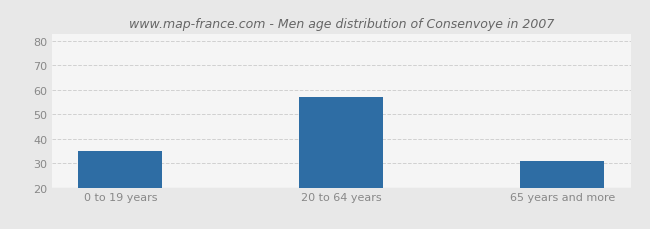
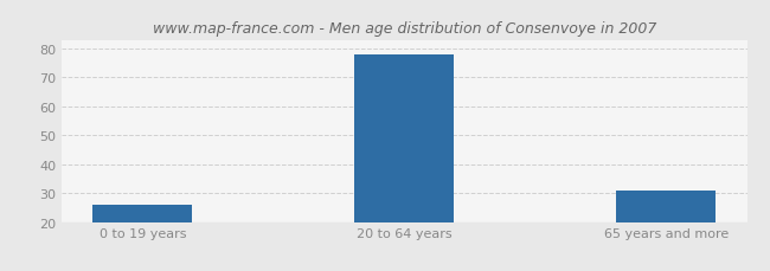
0 to 19 years: 35 -> 26
20 to 64 years: 57 -> 78
